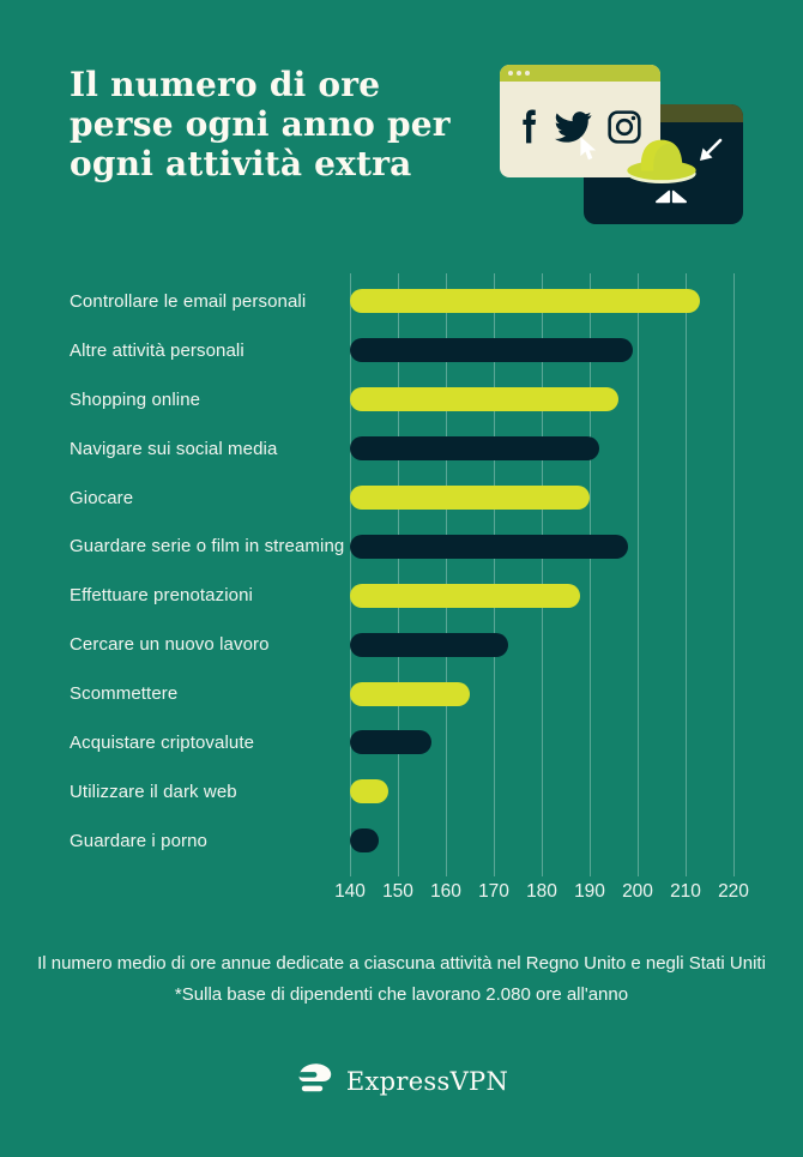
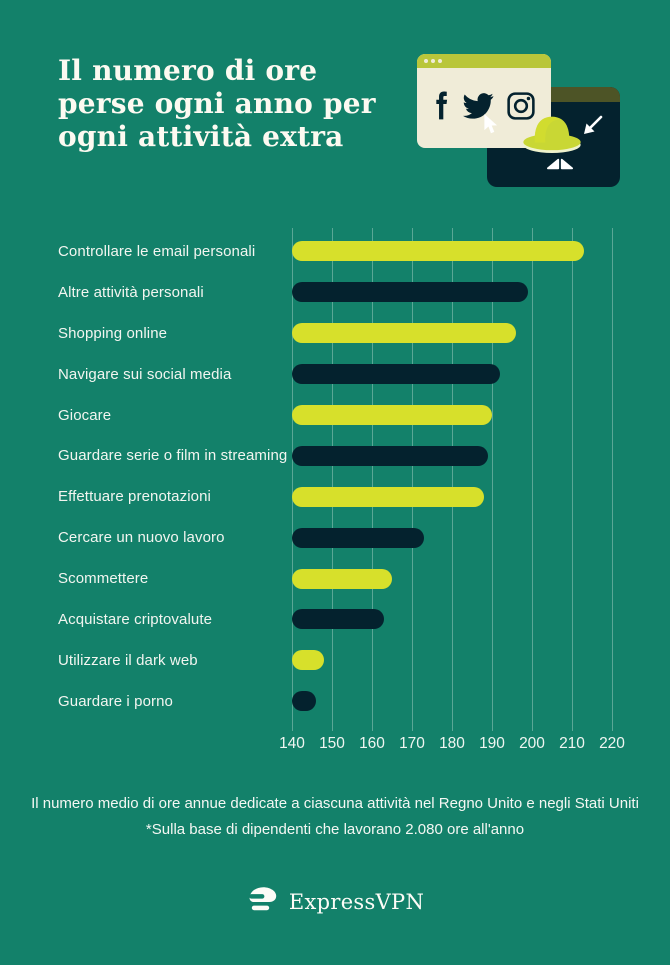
Guardare serie o film in streaming: 198 -> 189
Acquistare criptovalute: 157 -> 163
